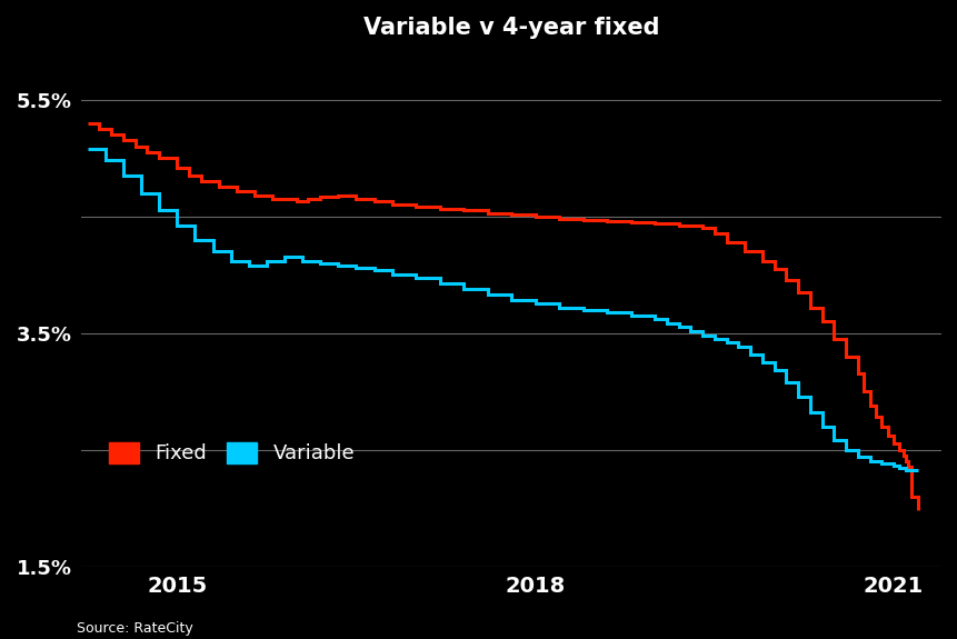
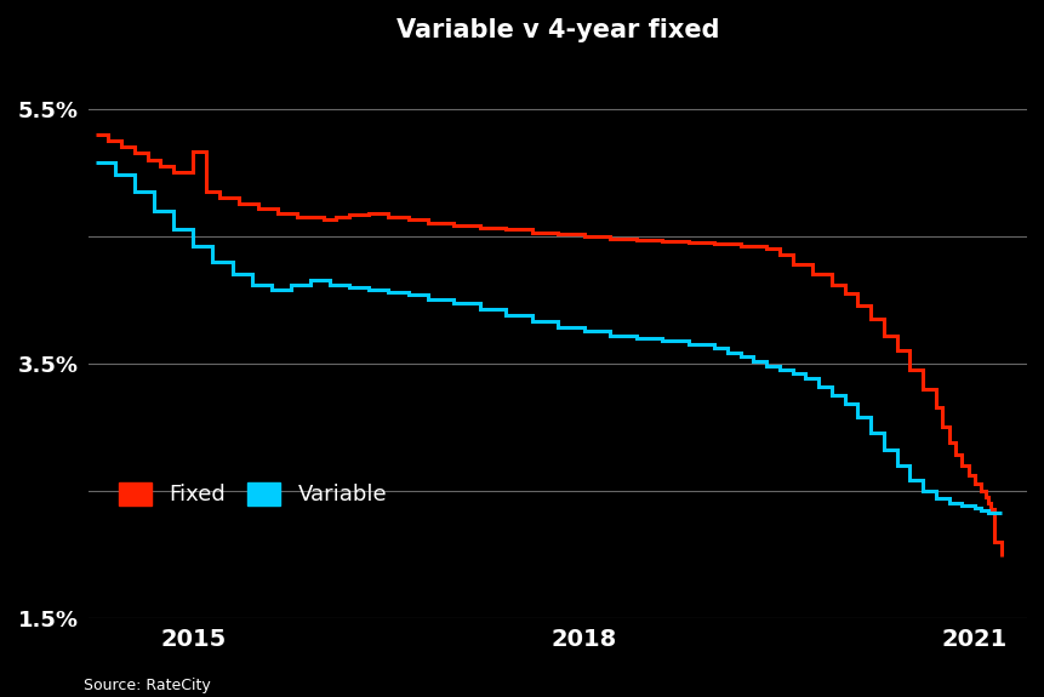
Fixed/2015: 4.92% -> 5.16%
